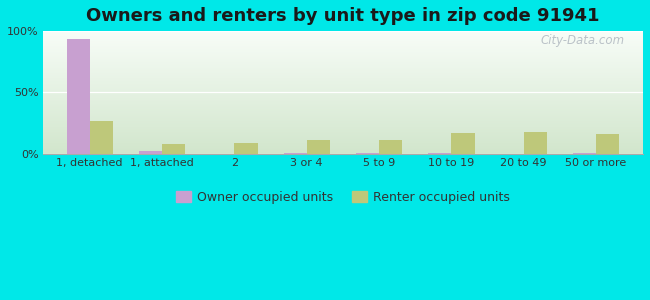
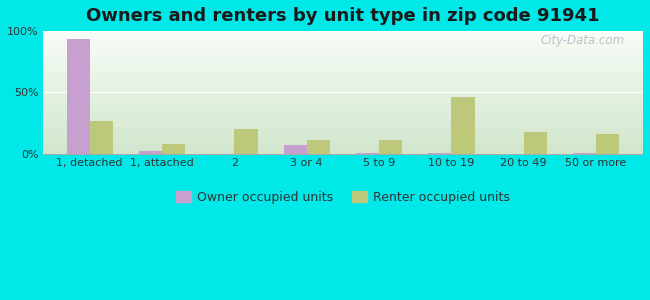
Renter occupied units/2: 9% -> 20%
Owner occupied units/3 or 4: 1% -> 7%
Renter occupied units/10 to 19: 17% -> 46%
